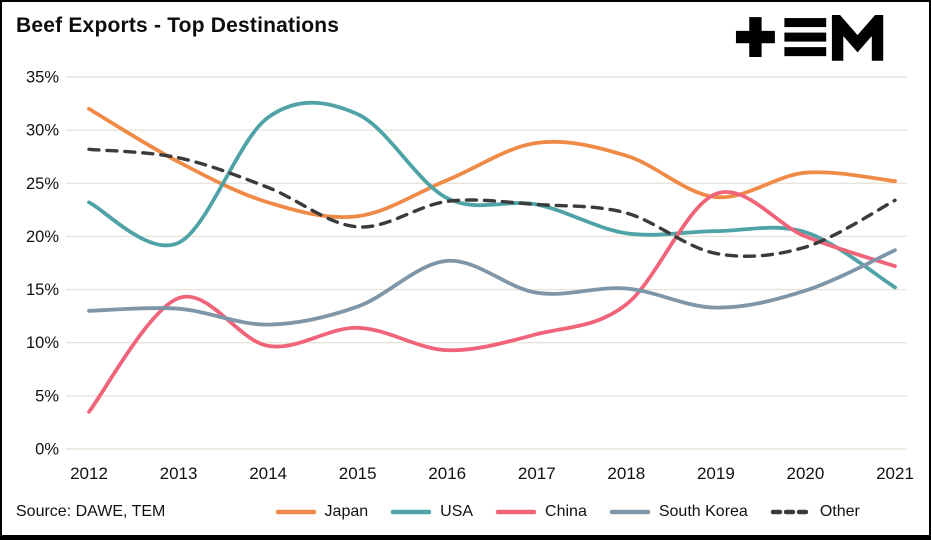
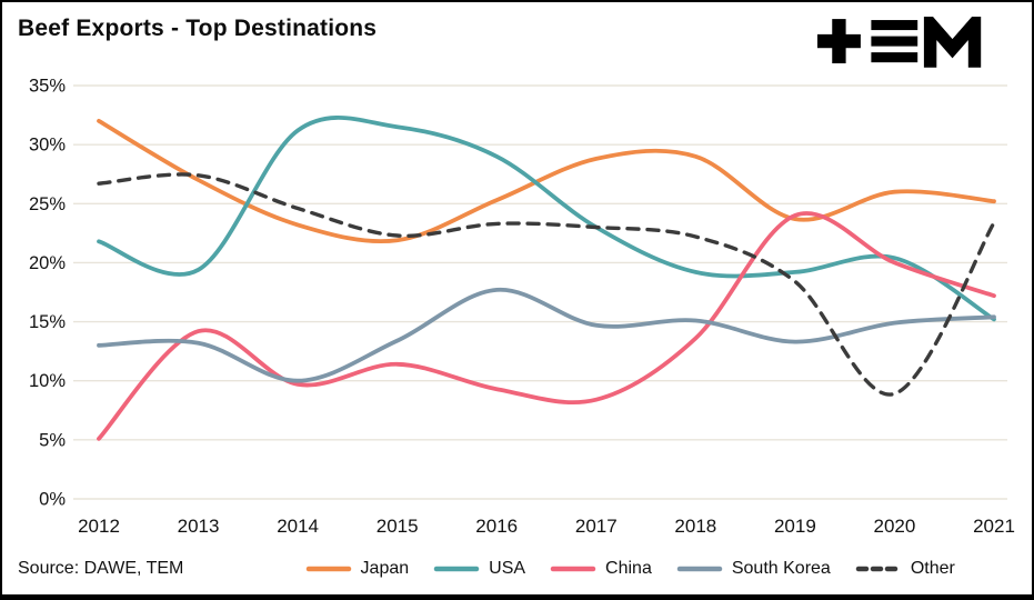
USA/2012: 23.2% -> 21.8%
China/2012: 3.5% -> 5.1%
Other/2012: 28.2% -> 26.7%
South Korea/2014: 11.7% -> 10.0%
Other/2015: 20.9% -> 22.3%
USA/2016: 23.6% -> 29.0%
China/2017: 10.8% -> 8.4%
Japan/2018: 27.6% -> 29.0%
USA/2018: 20.3% -> 19.2%
USA/2019: 20.5% -> 19.2%
Other/2020: 19.0% -> 8.9%
South Korea/2021: 18.7% -> 15.4%
